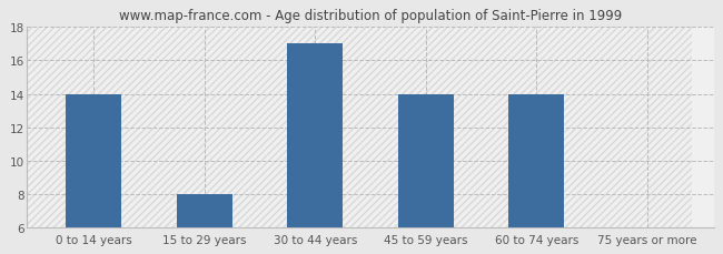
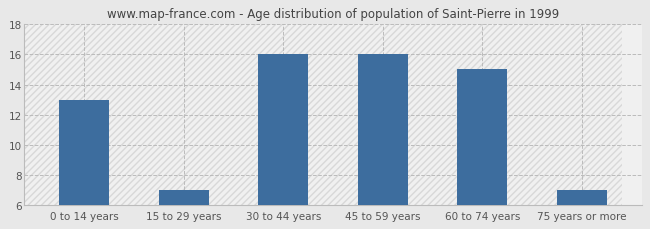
0 to 14 years: 14 -> 13
15 to 29 years: 8 -> 7
30 to 44 years: 17 -> 16
45 to 59 years: 14 -> 16
60 to 74 years: 14 -> 15
75 years or more: 6 -> 7
